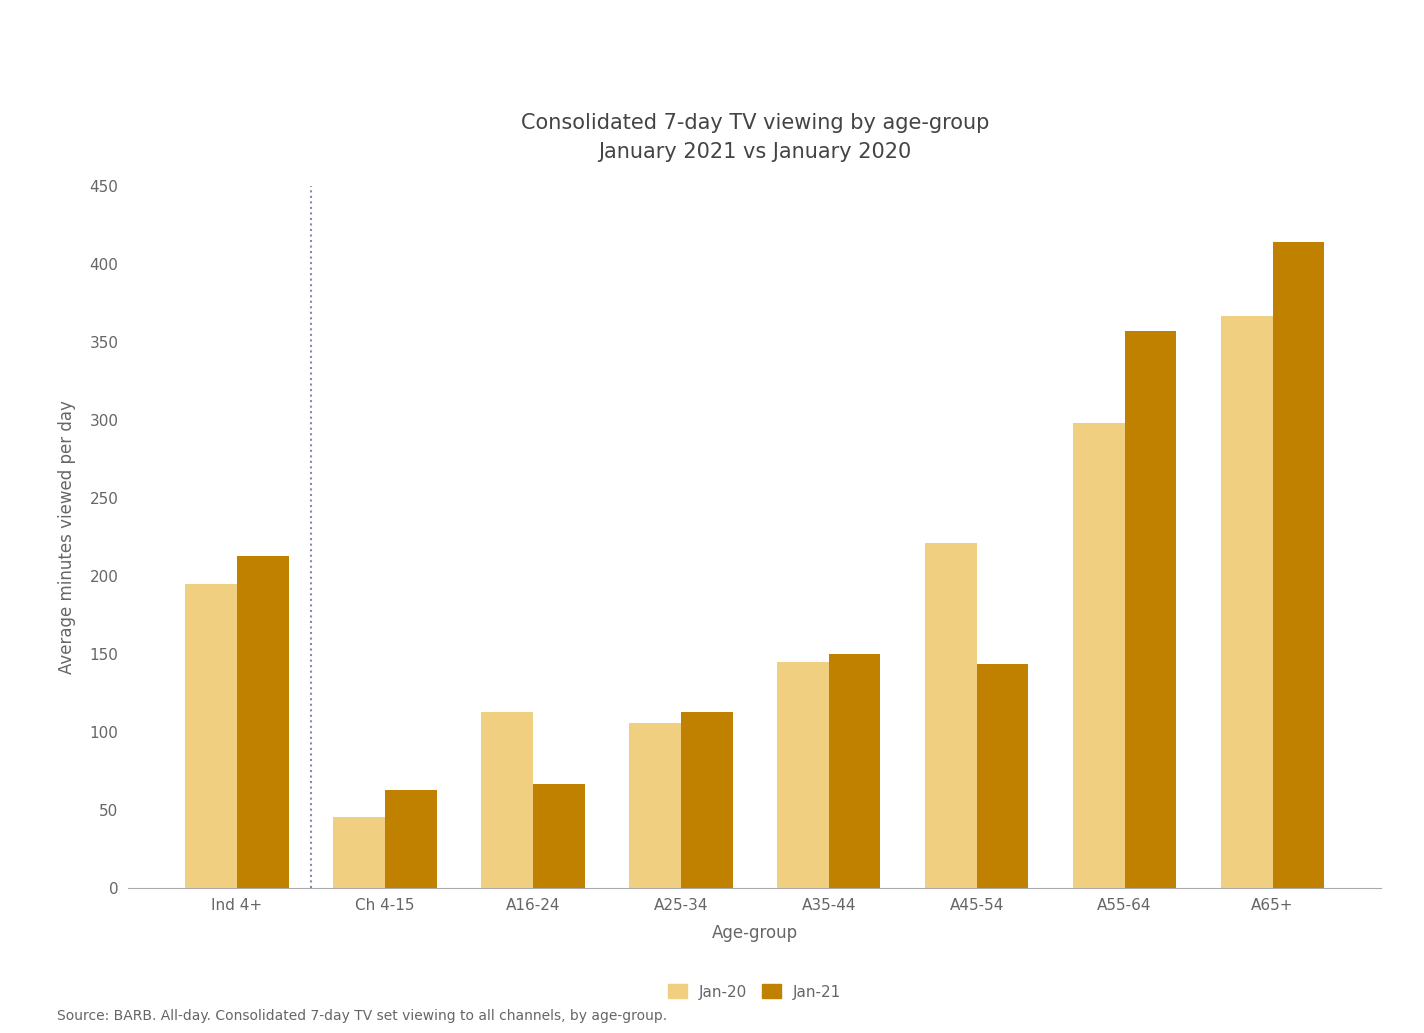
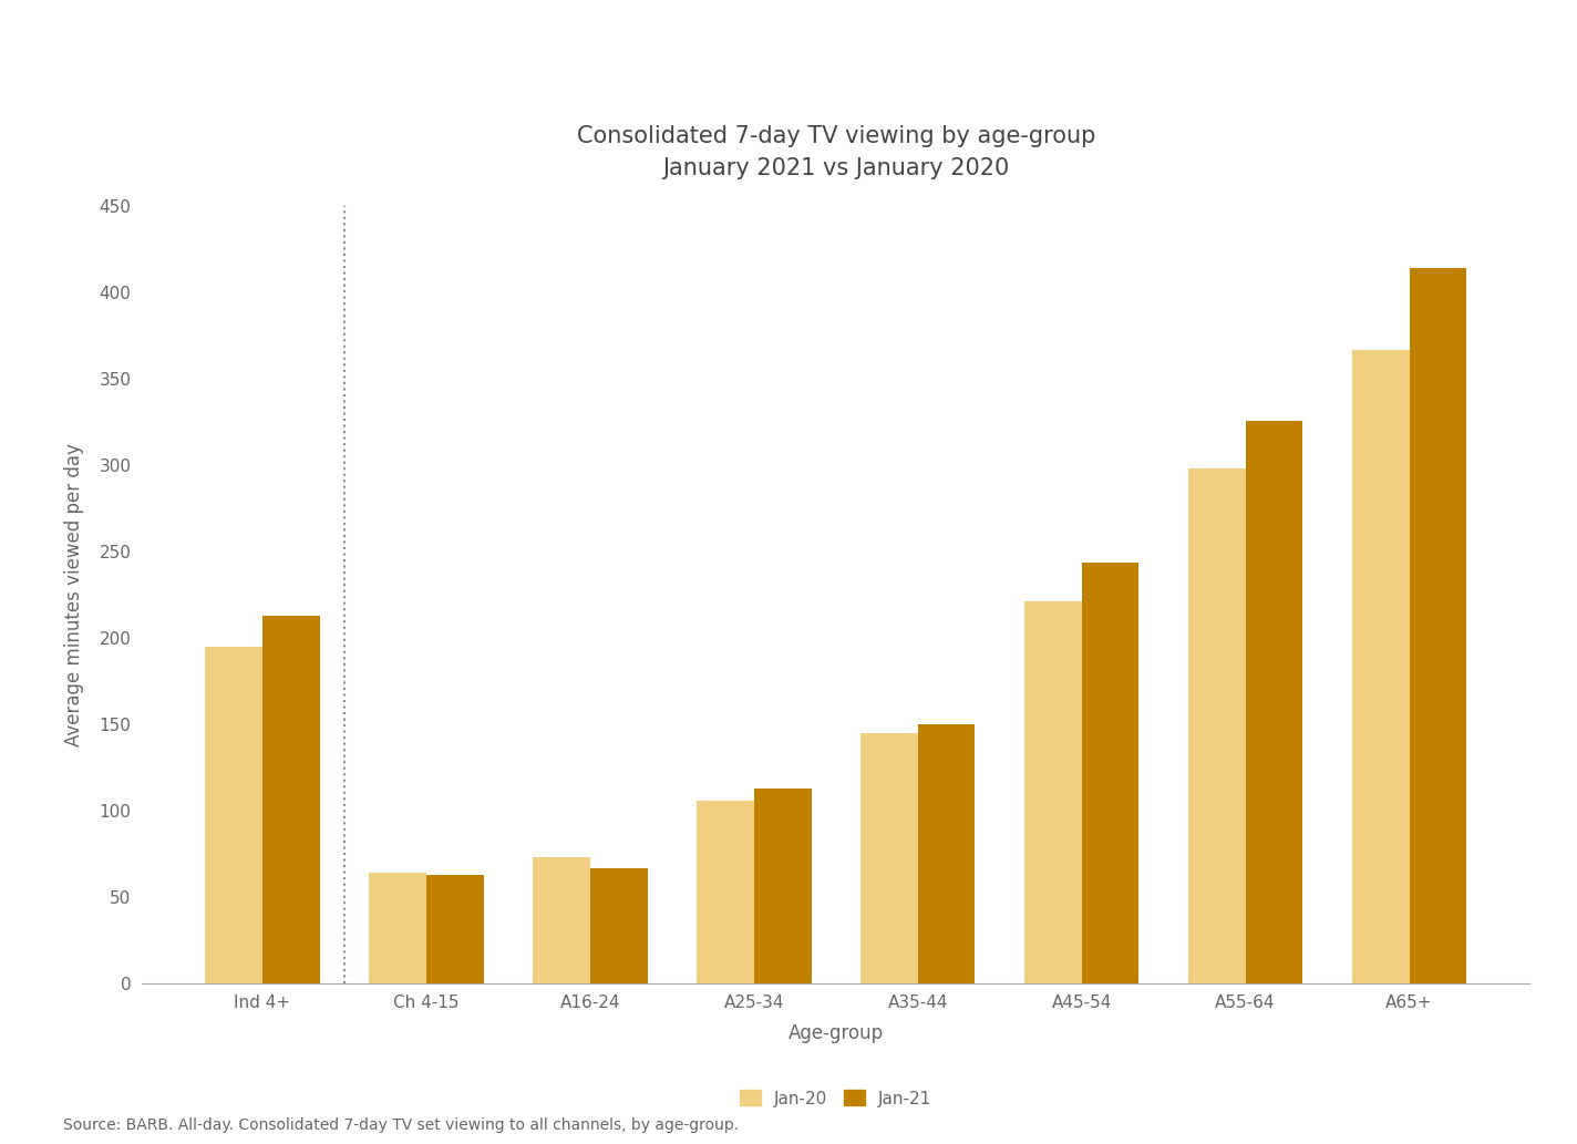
Jan-20/Ch 4-15: 46 -> 64
Jan-20/A16-24: 113 -> 73
Jan-21/A45-54: 144 -> 244
Jan-21/A55-64: 357 -> 326
